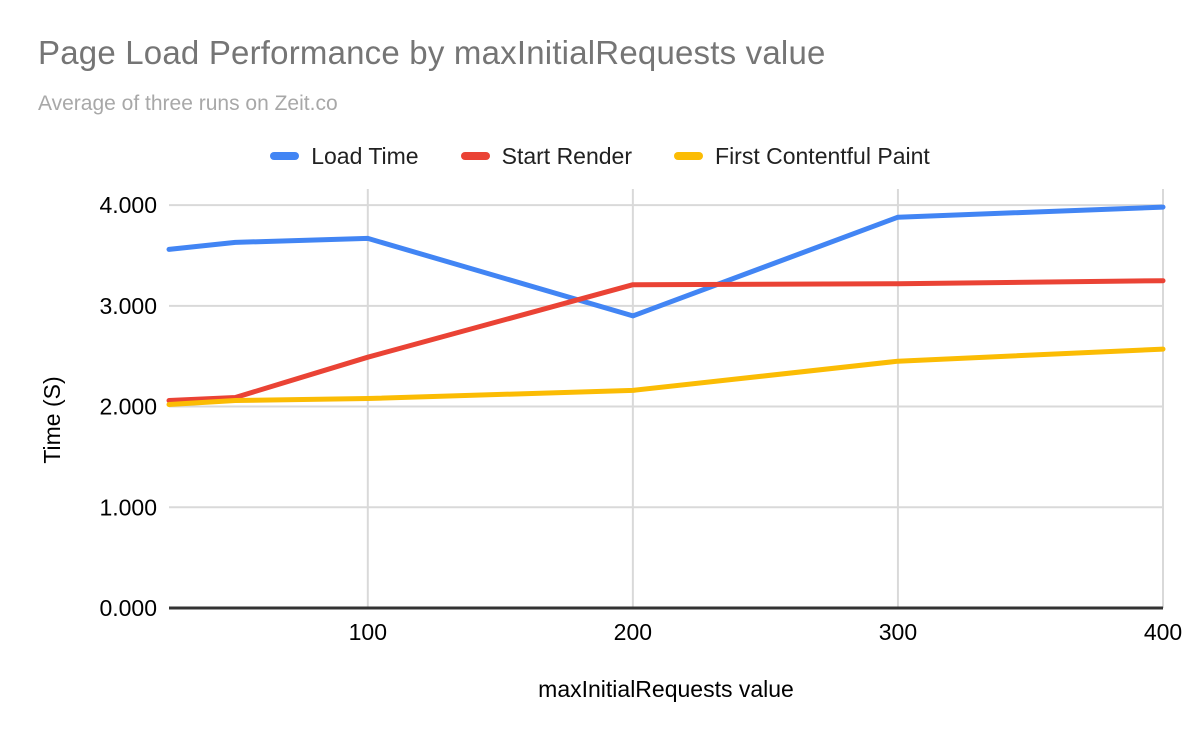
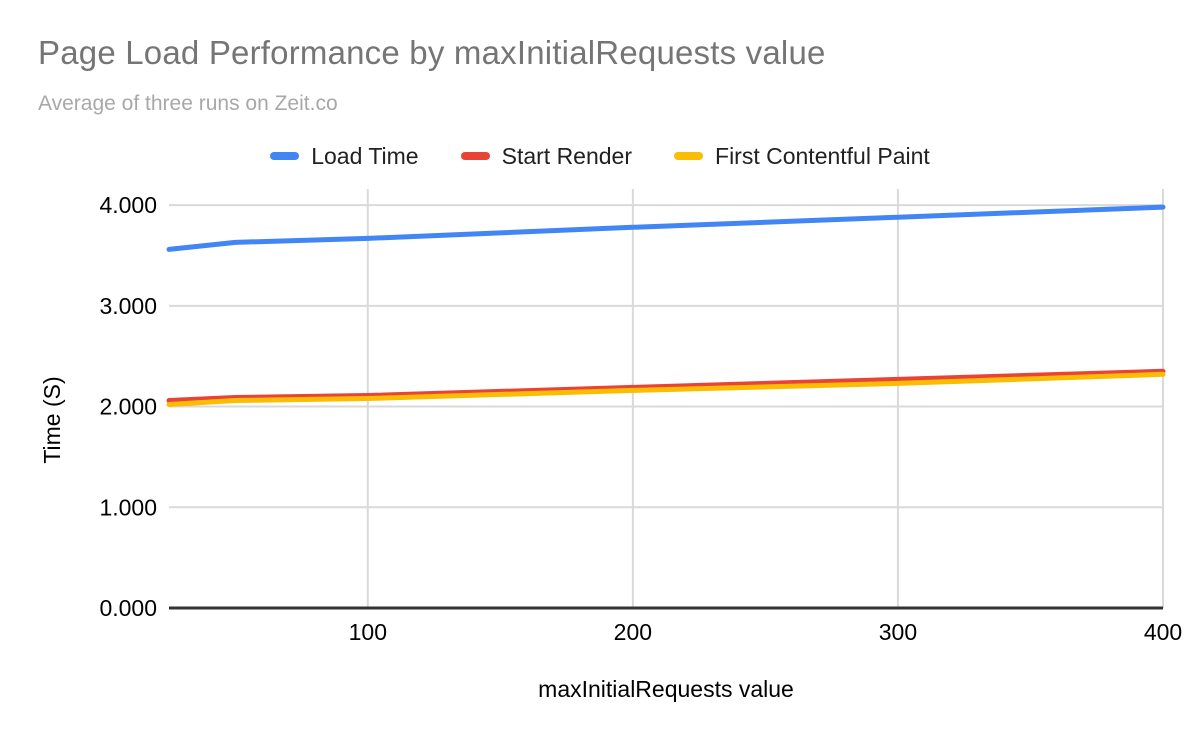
Start Render/100: 2.49 -> 2.11
Load Time/200: 2.90 -> 3.78
Start Render/200: 3.21 -> 2.19
Start Render/300: 3.22 -> 2.27
First Contentful Paint/300: 2.45 -> 2.23
Start Render/400: 3.25 -> 2.35
First Contentful Paint/400: 2.57 -> 2.32
